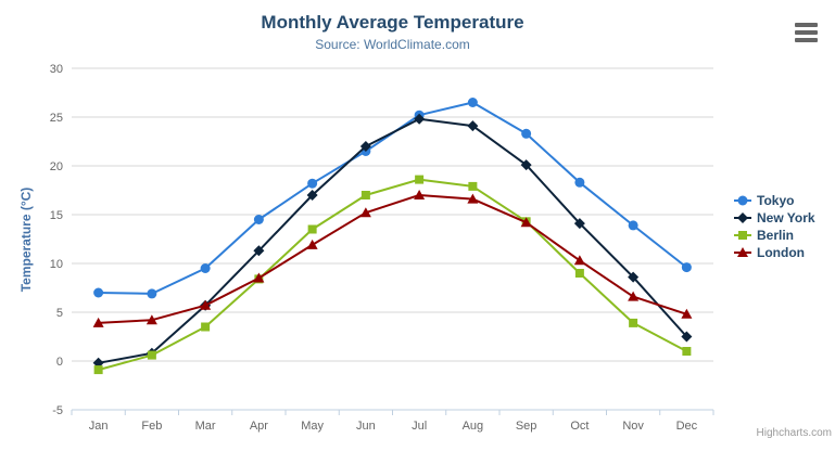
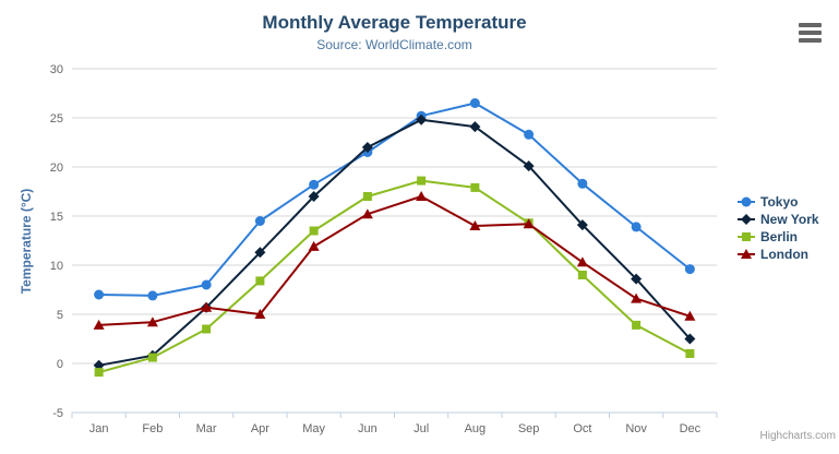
Tokyo/Mar: 10 -> 8
London/Apr: 8 -> 5
London/Aug: 17 -> 14
